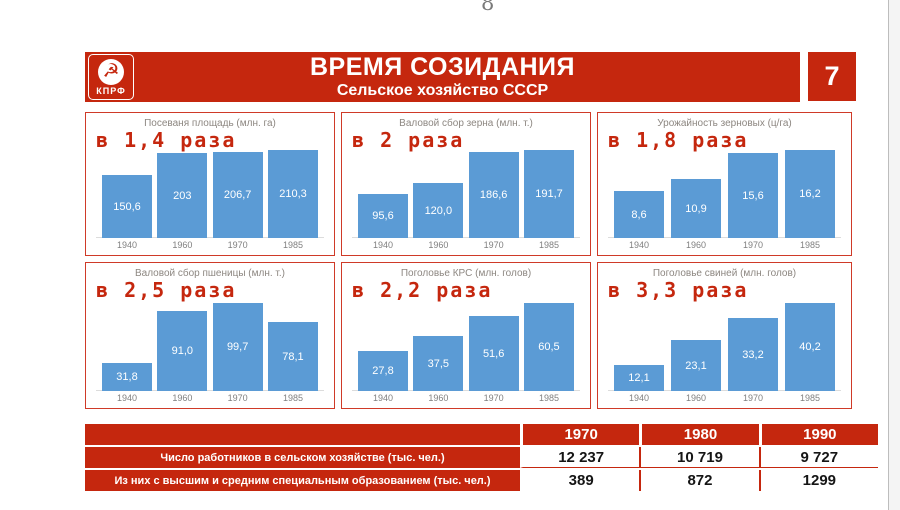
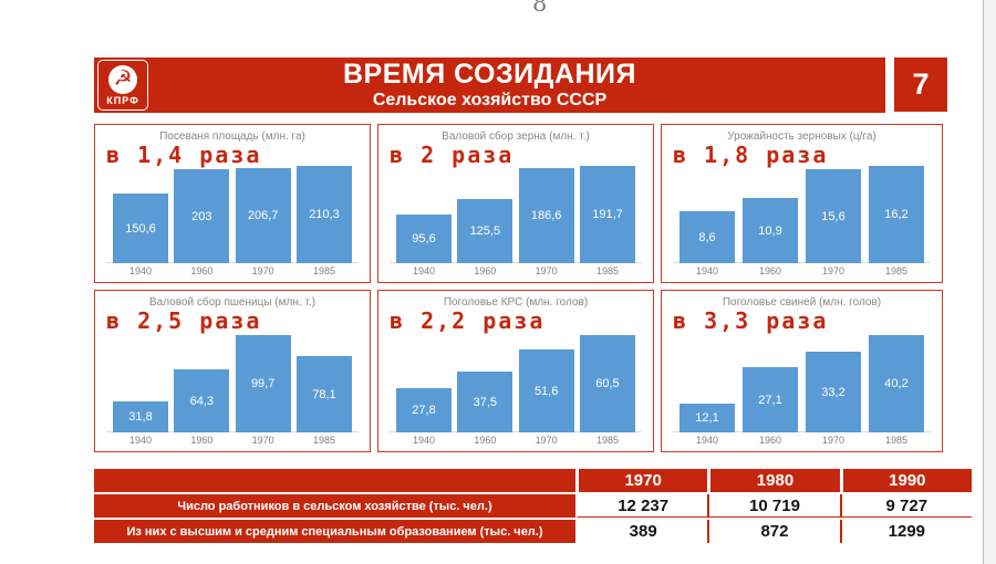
Валовой сбор зерна (млн. т.)/1960: 120,0 -> 125,5
Валовой сбор пшеницы (млн. т.)/1960: 91,0 -> 64,3
Поголовье свиней (млн. голов)/1960: 23,1 -> 27,1
